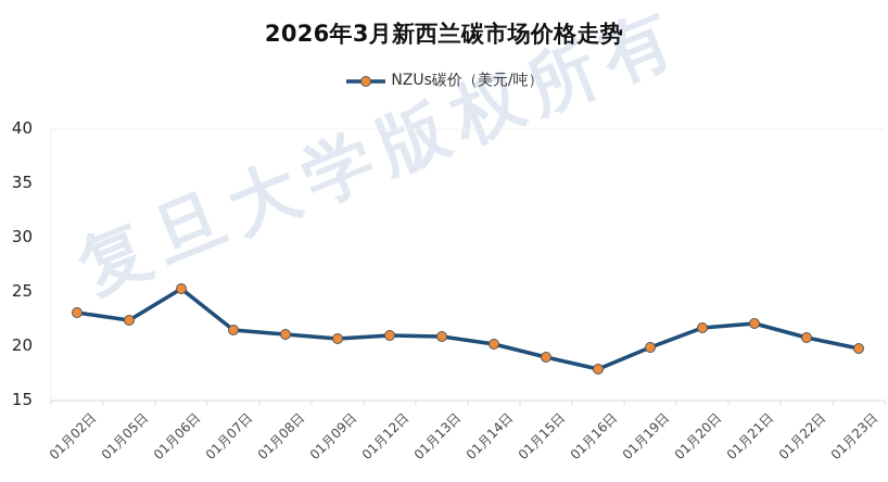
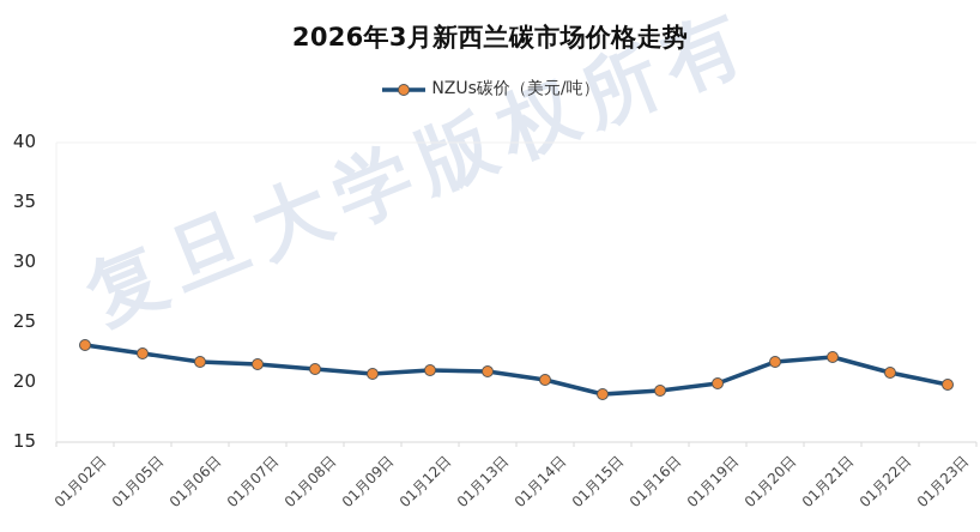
01月06日: 25.3 -> 21.7
01月16日: 17.9 -> 19.3
